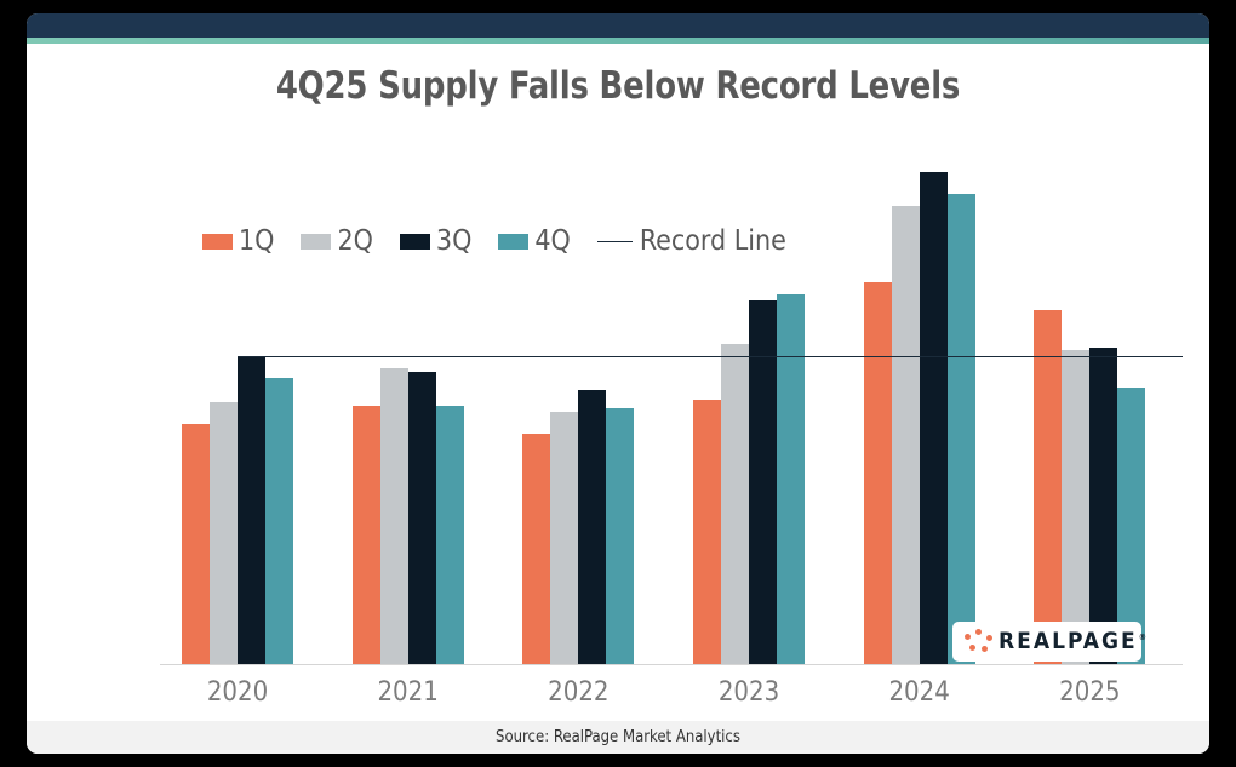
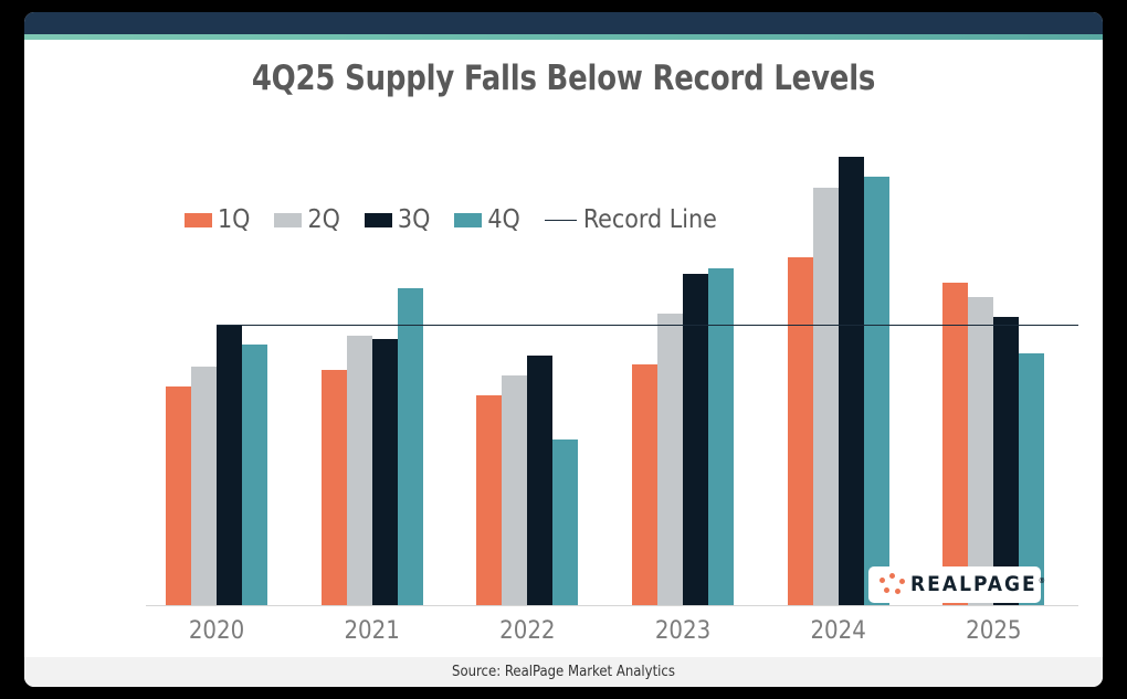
4Q/2021: 84k -> 113k
4Q/2022: 83k -> 59k
2Q/2025: 102k -> 110k
